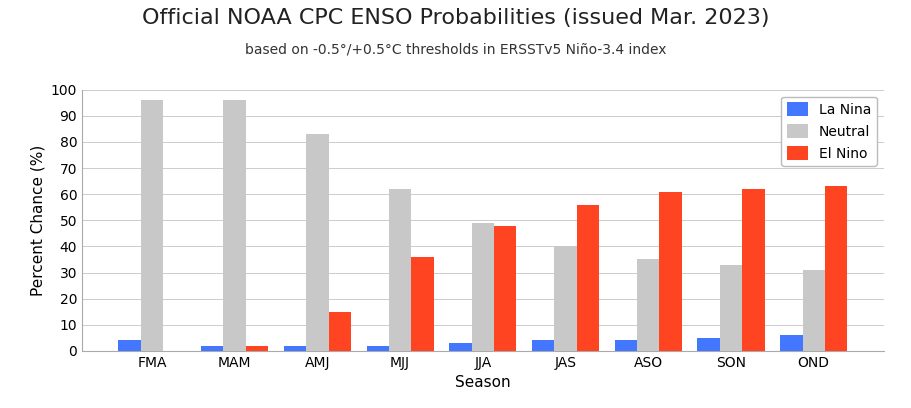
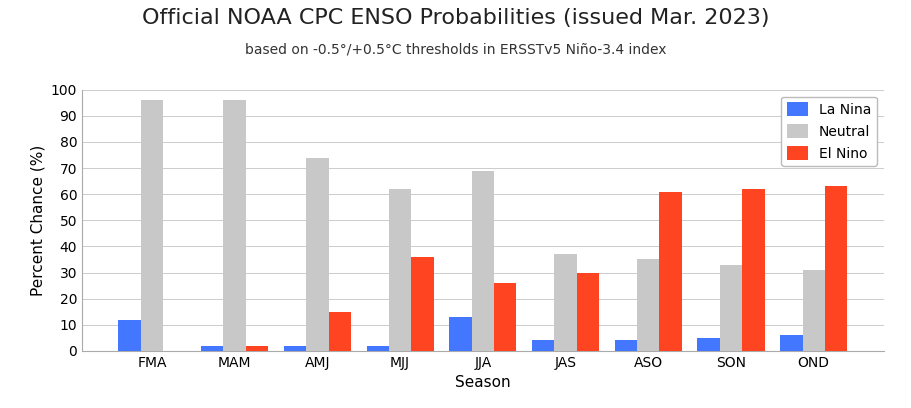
La Nina/FMA: 4 -> 12
Neutral/AMJ: 83 -> 74
La Nina/JJA: 3 -> 13
Neutral/JJA: 49 -> 69
El Nino/JJA: 48 -> 26
Neutral/JAS: 40 -> 37
El Nino/JAS: 56 -> 30
